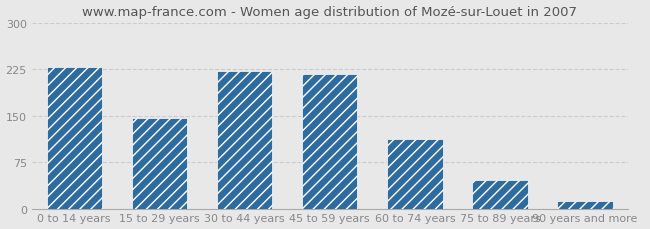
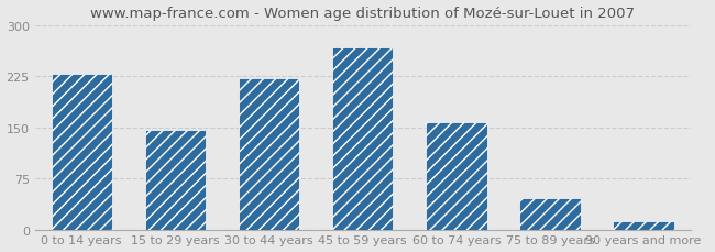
45 to 59 years: 218 -> 268
60 to 74 years: 113 -> 158
